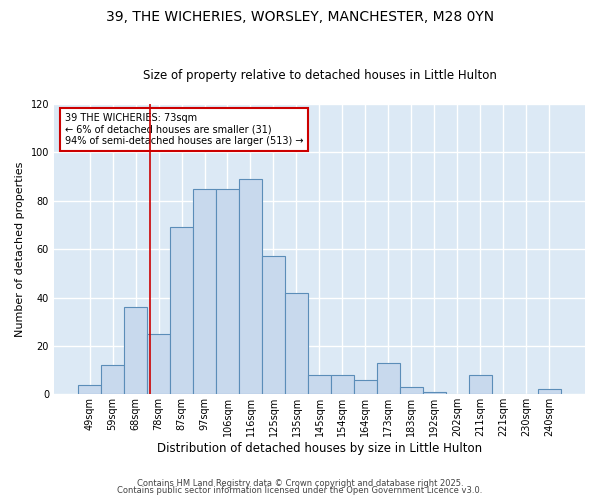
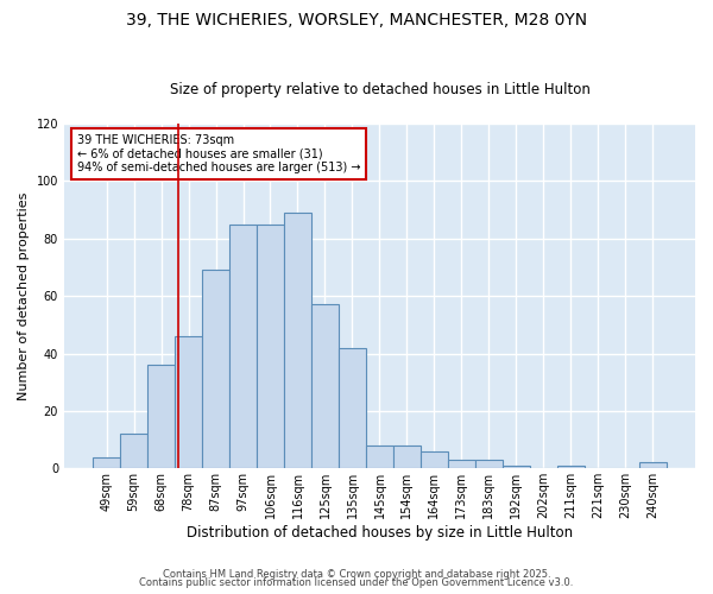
78sqm: 25 -> 46
173sqm: 13 -> 3
211sqm: 8 -> 1
